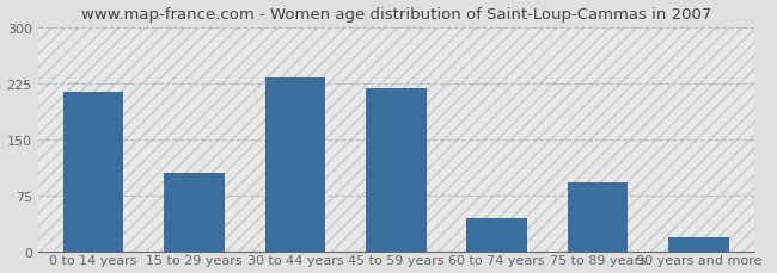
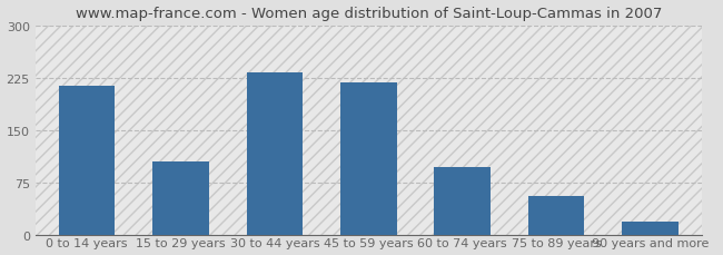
60 to 74 years: 44 -> 97
75 to 89 years: 92 -> 55
